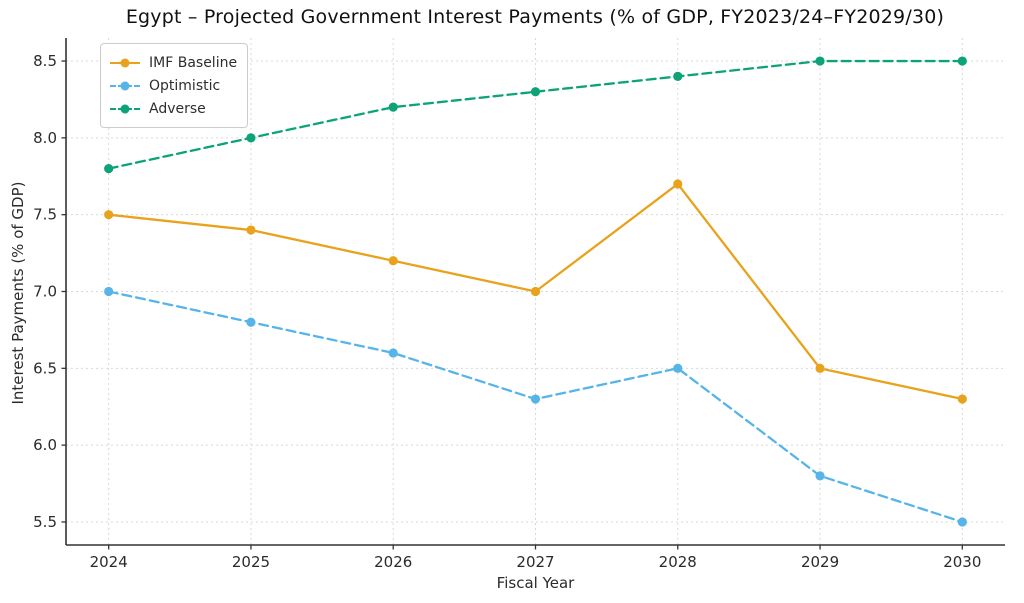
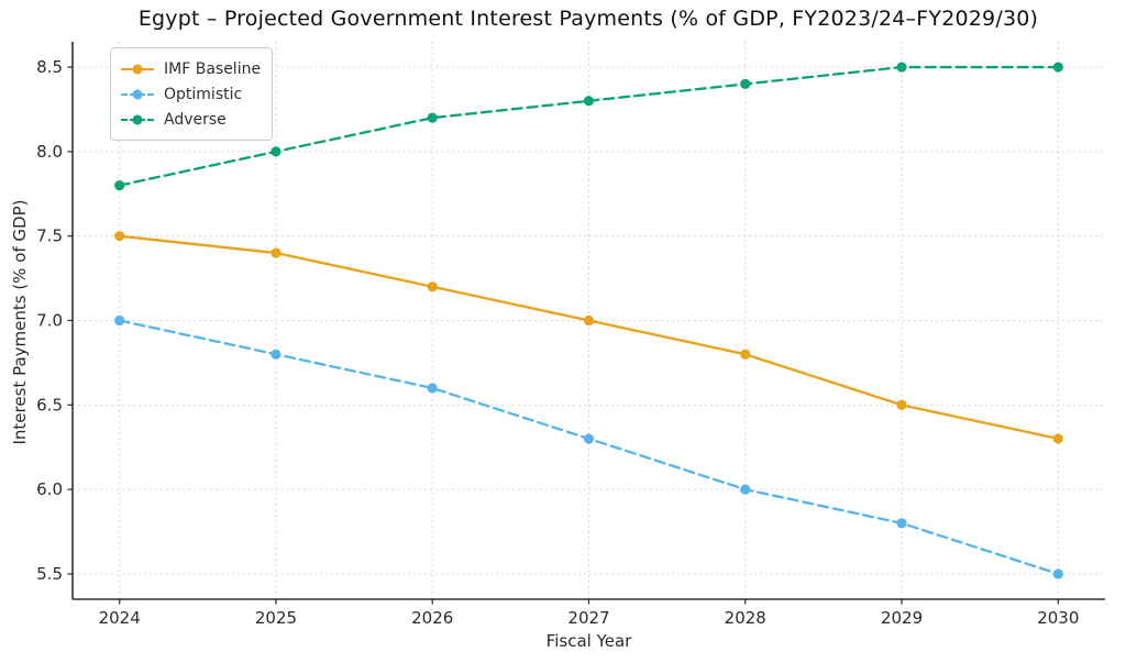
IMF Baseline/2028: 7.7 -> 6.8
Optimistic/2028: 6.5 -> 6.0
